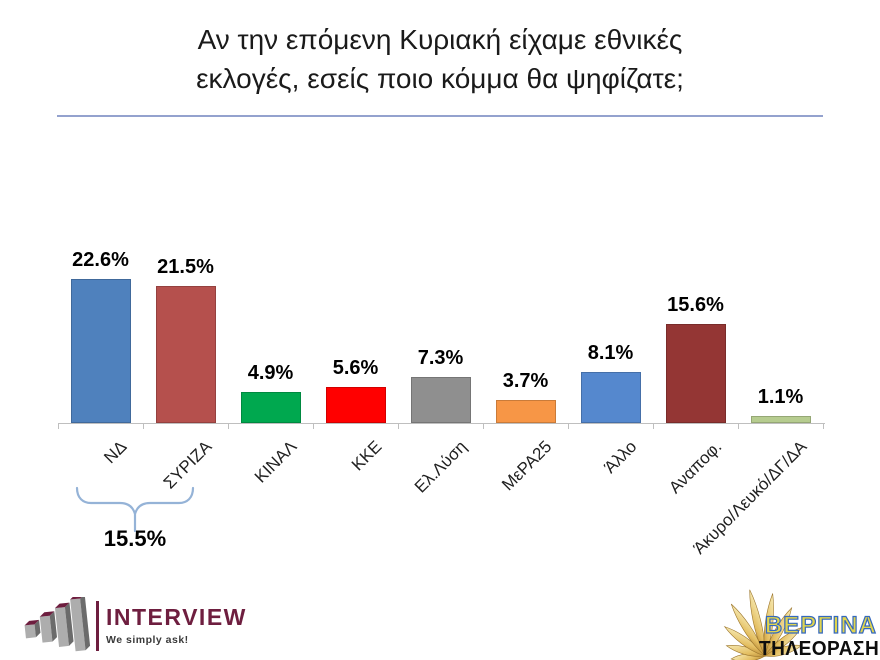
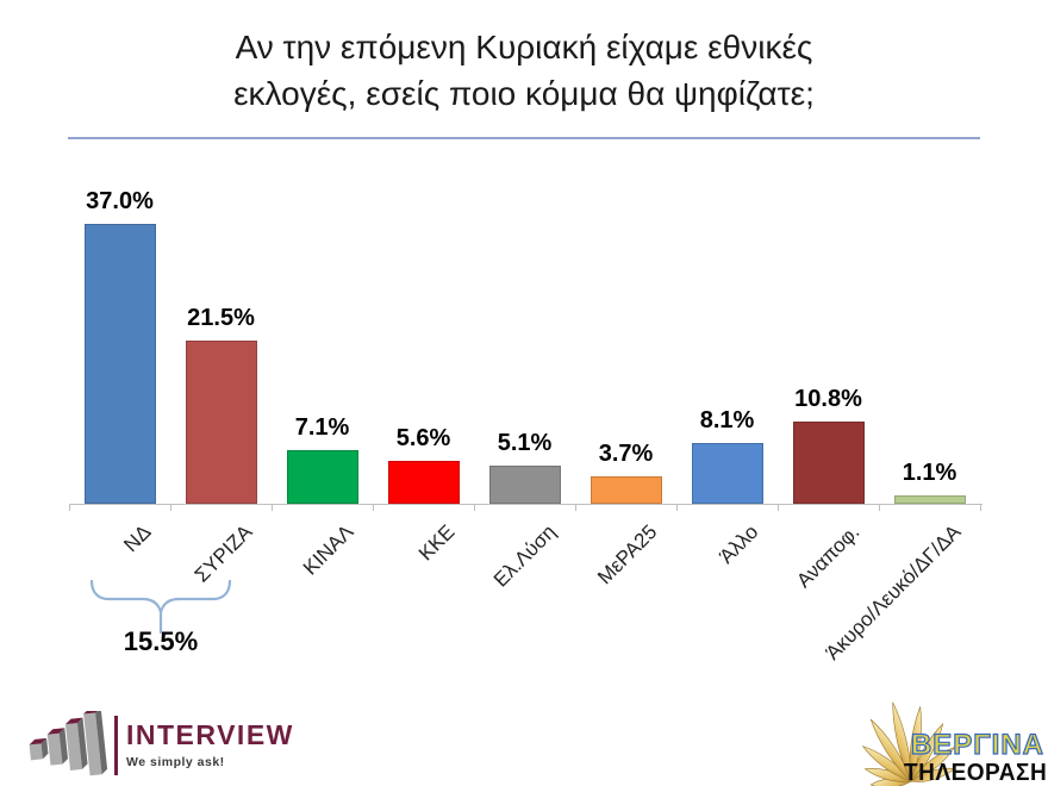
ΝΔ: 22.6% -> 37.0%
ΚΙΝΑΛ: 4.9% -> 7.1%
Ελ.Λύση: 7.3% -> 5.1%
Αναποφ.: 15.6% -> 10.8%
